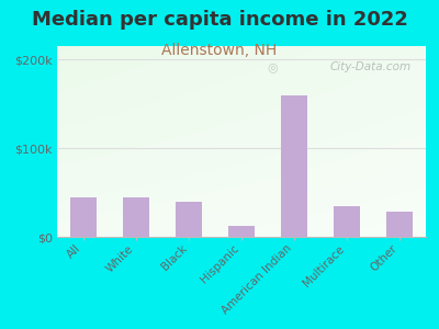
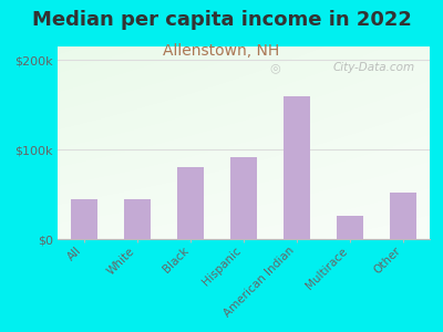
Black: $40k -> $80k
Hispanic: $12k -> $92k
Multirace: $35k -> $26k
Other: $28k -> $52k
